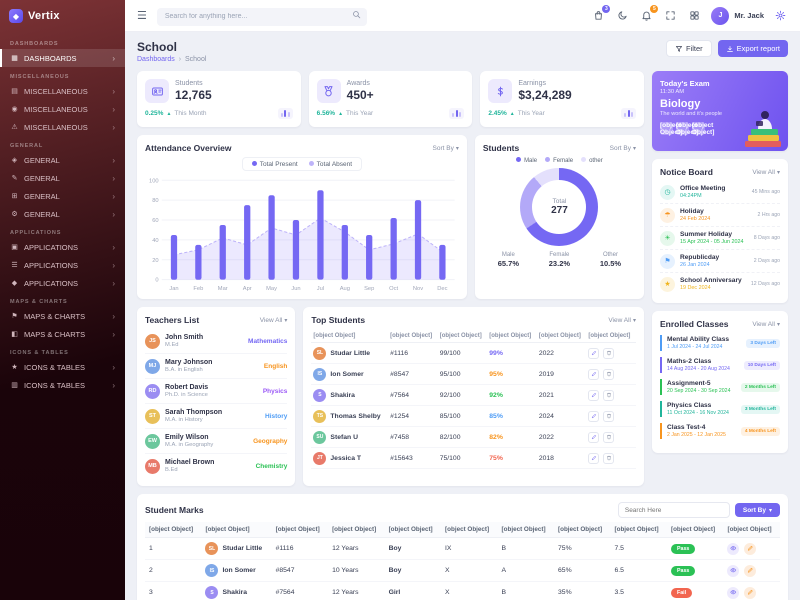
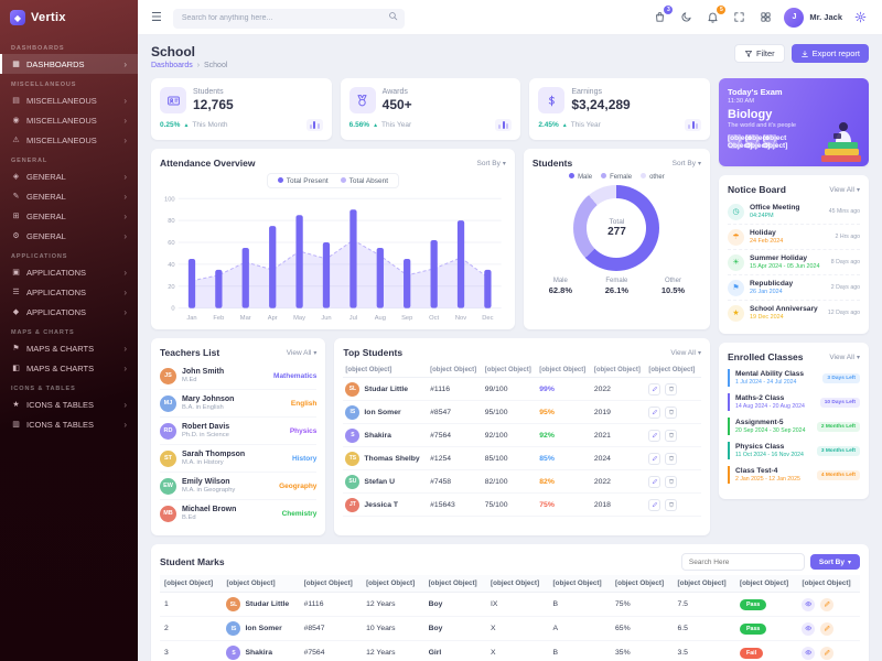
Students/Male: 65.7% -> 62.8%
Students/Female: 23.2% -> 26.1%
